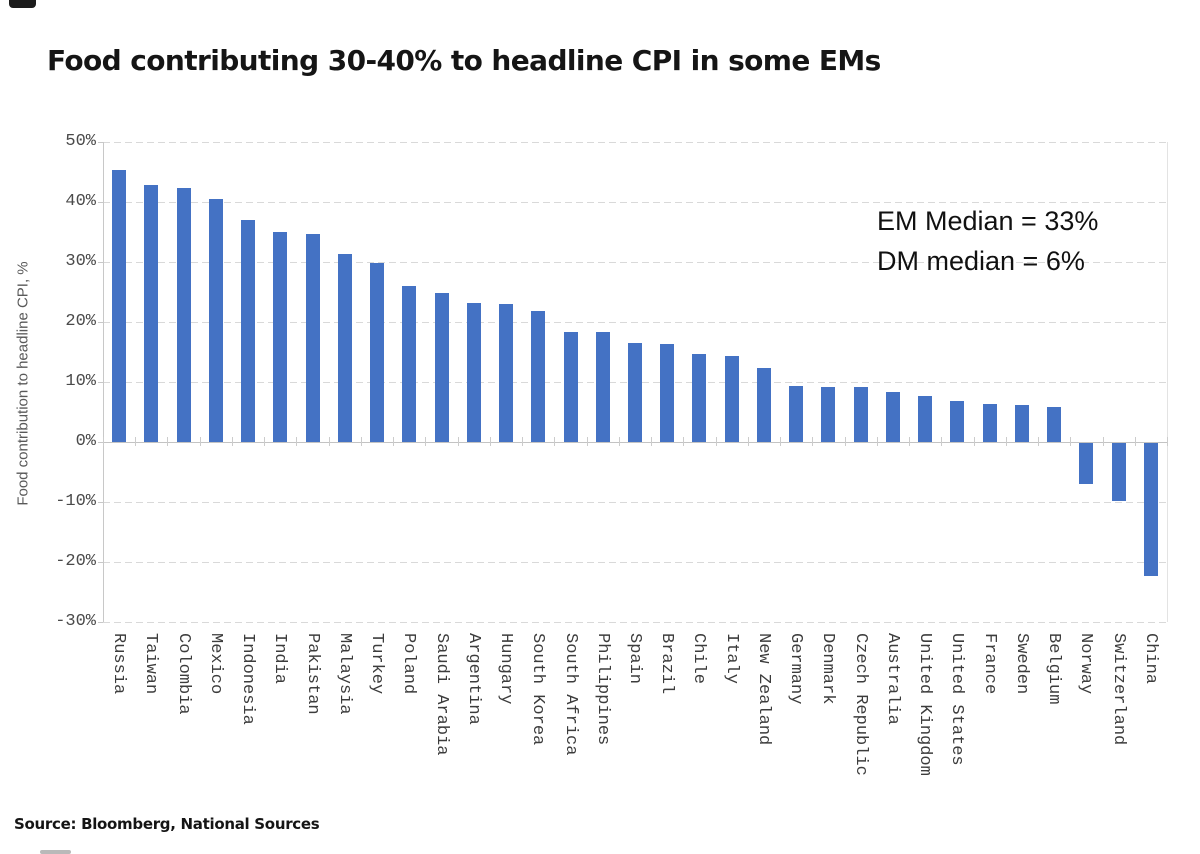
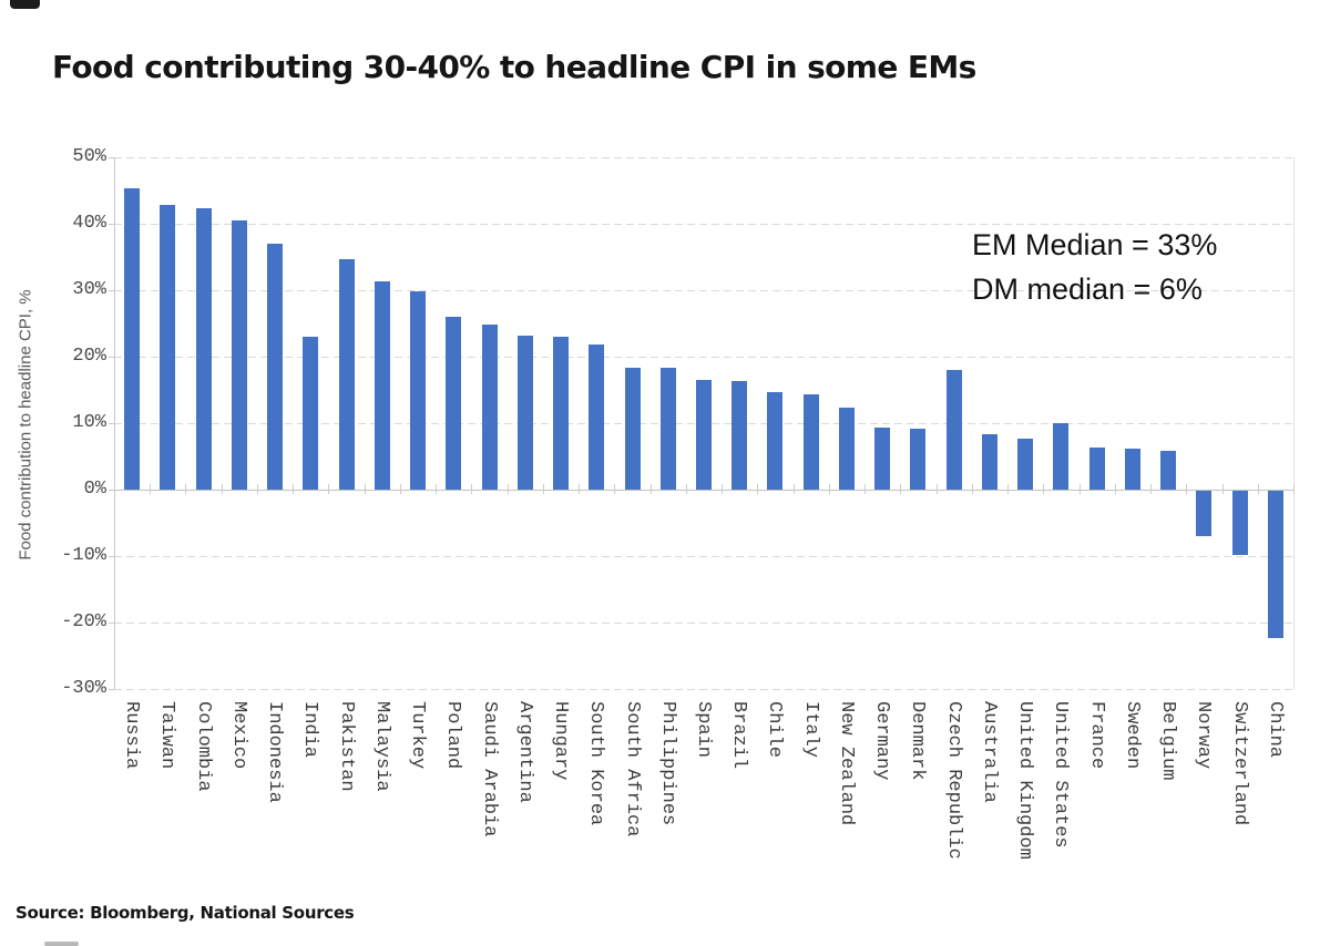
India: 35% -> 23%
Czech Republic: 9% -> 18%
United States: 7% -> 10%
